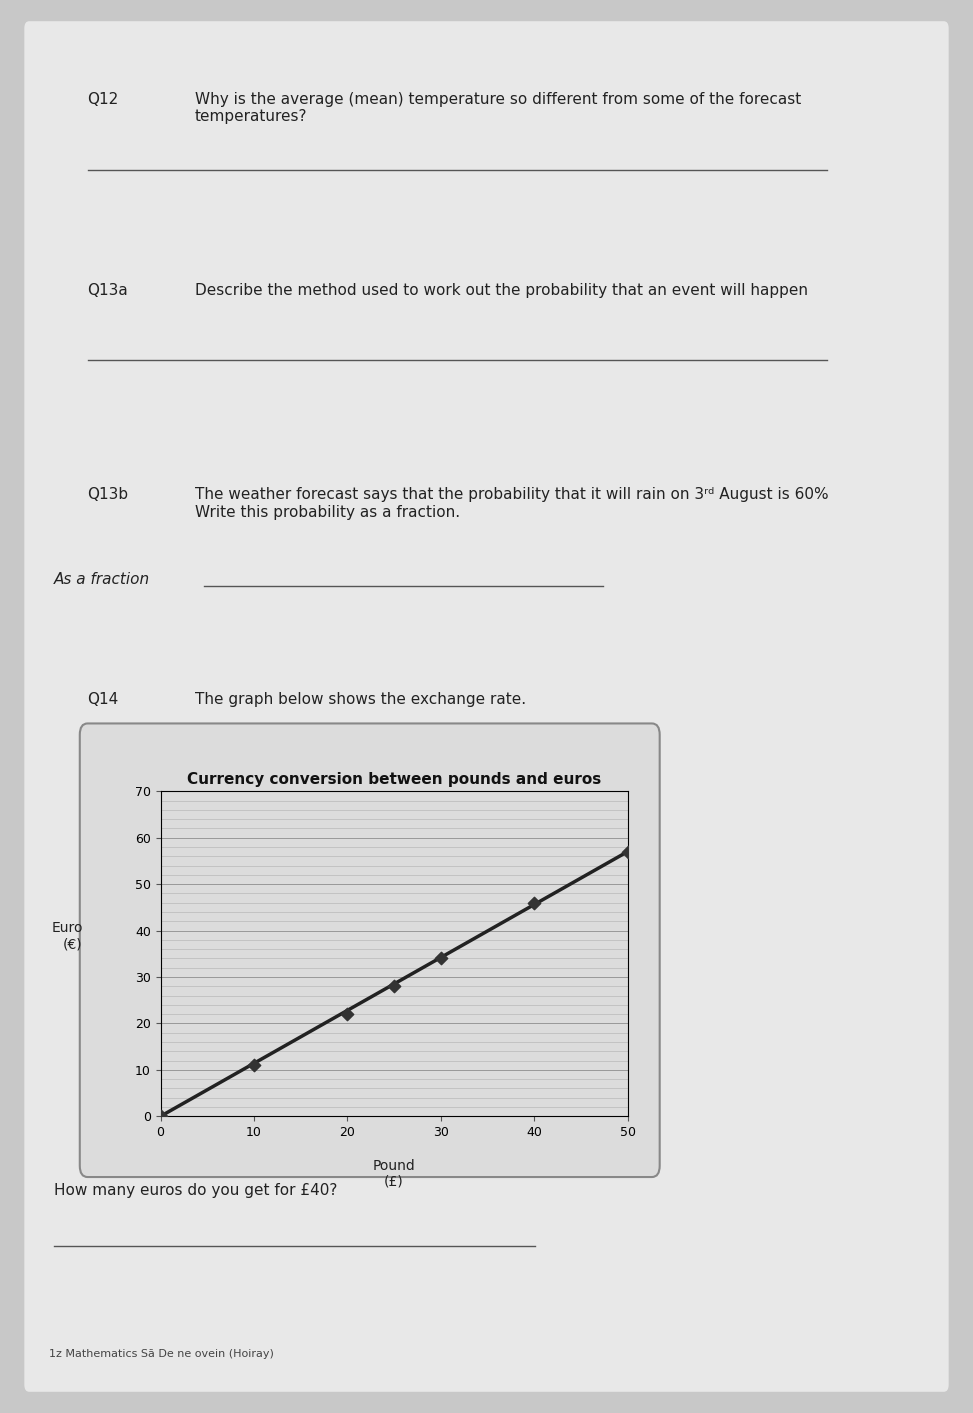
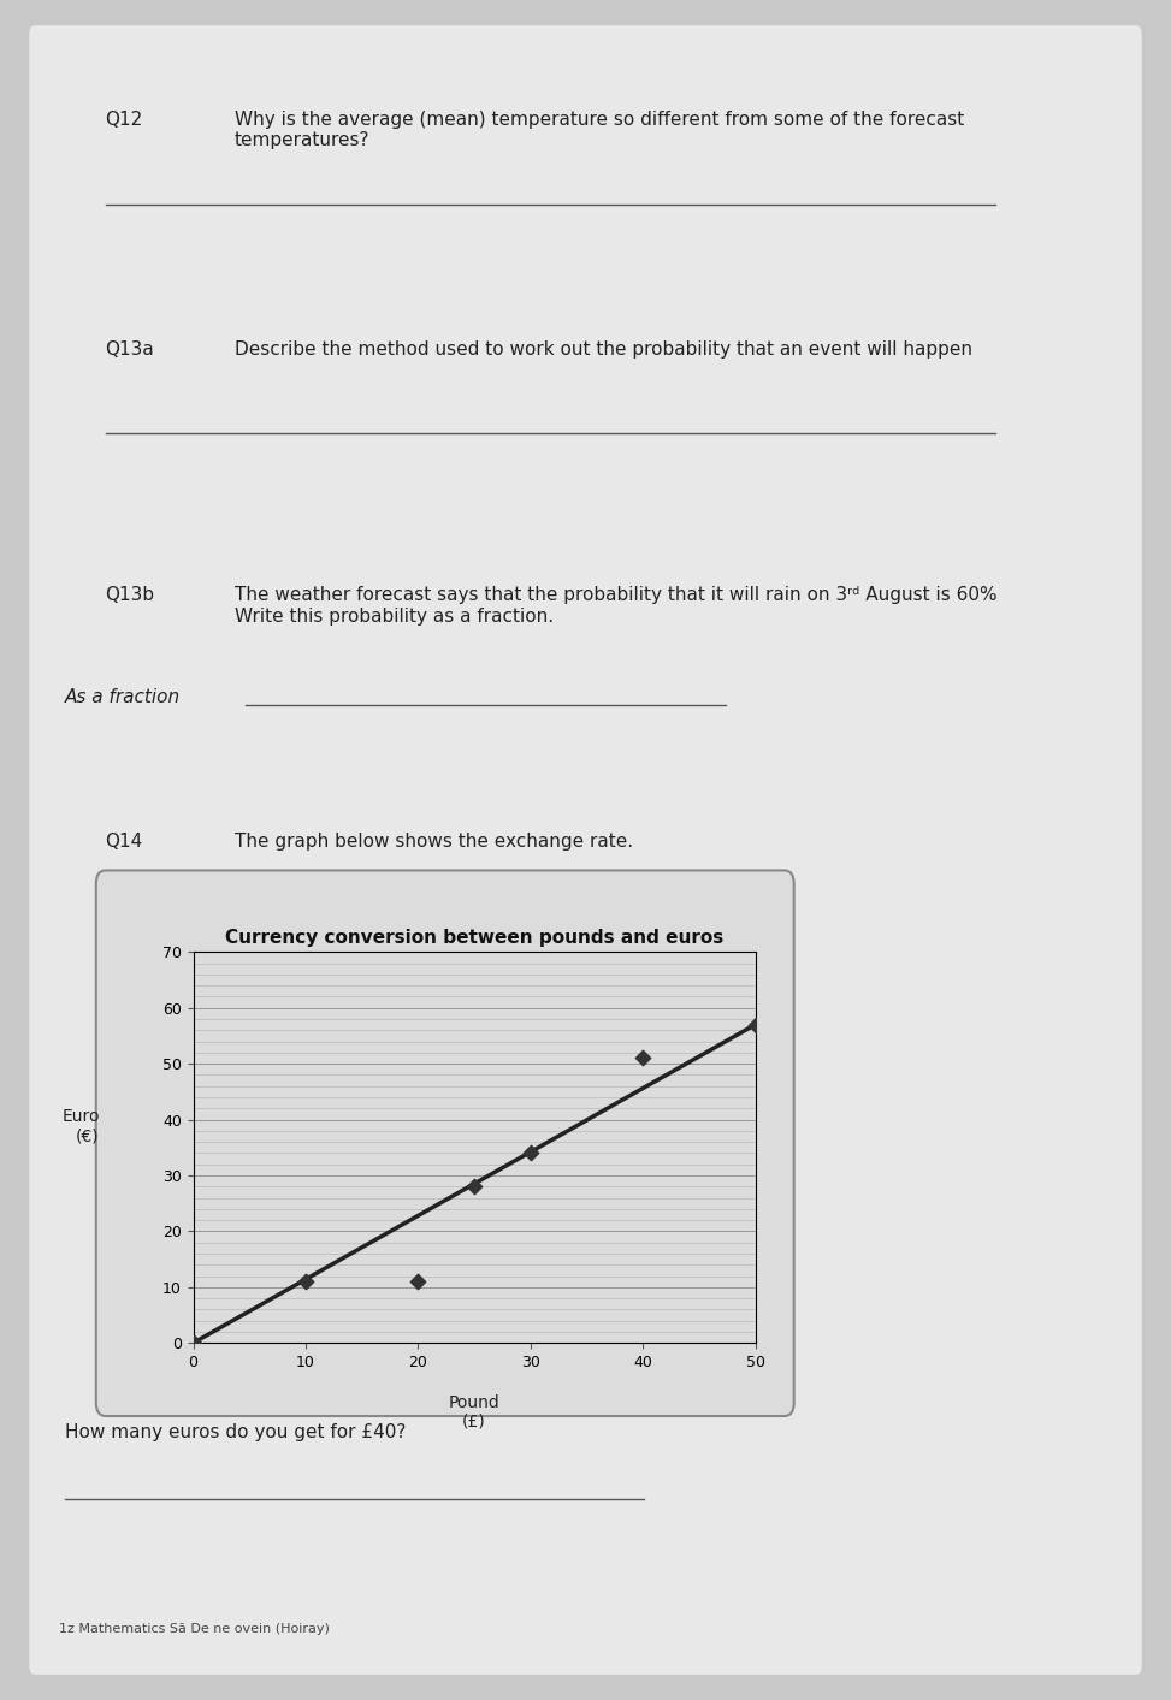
20: 22 -> 11
40: 46 -> 51
